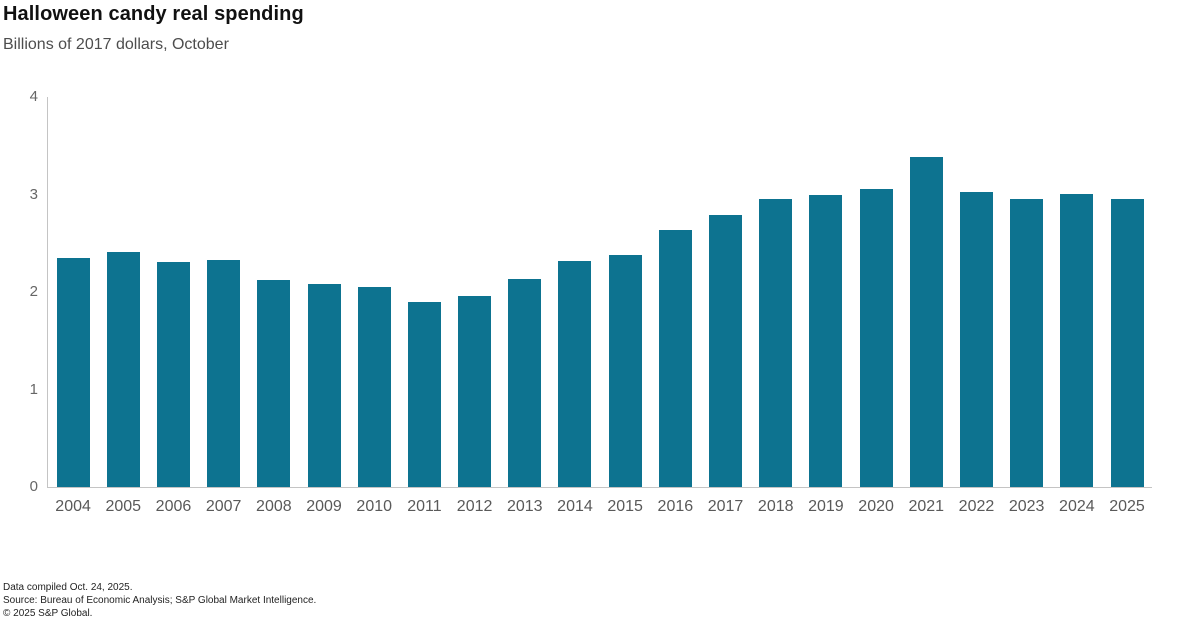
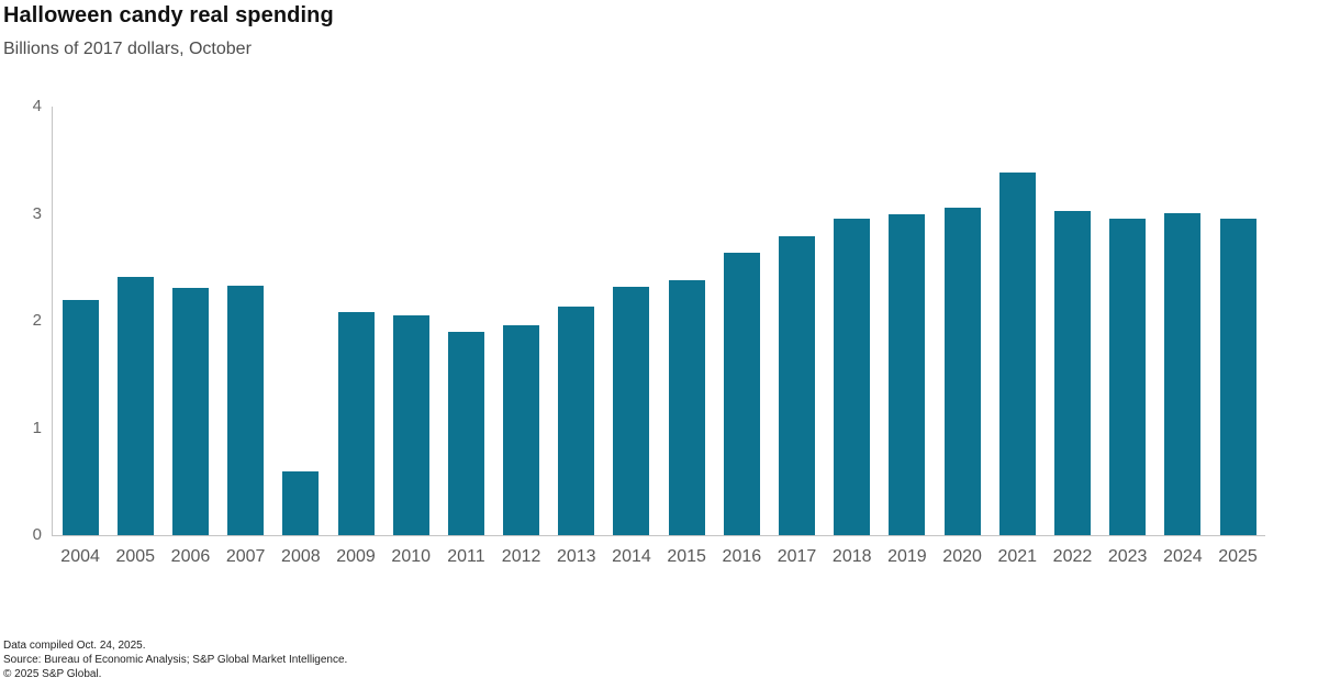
2004: 2.4 -> 2.2
2008: 2.1 -> 0.6
